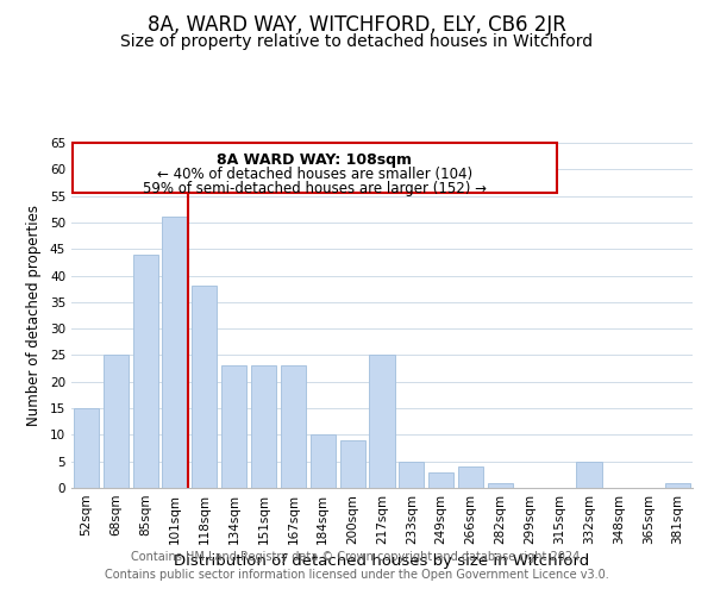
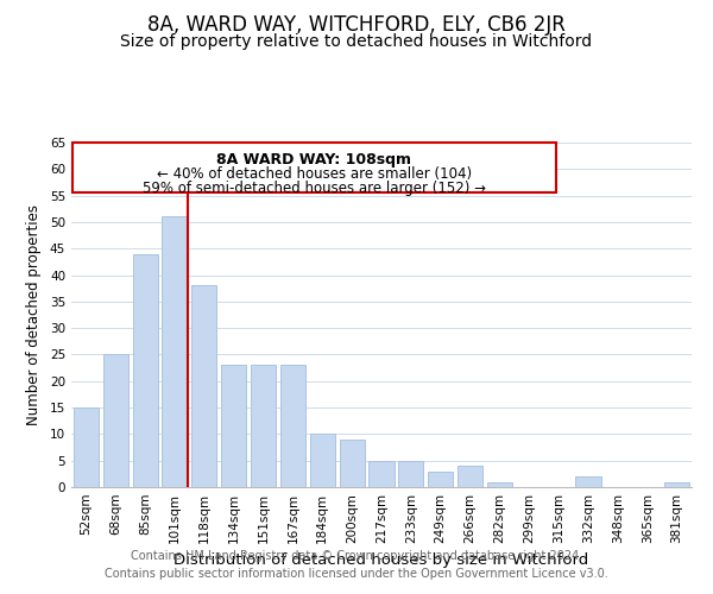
217sqm: 25 -> 5
332sqm: 5 -> 2
